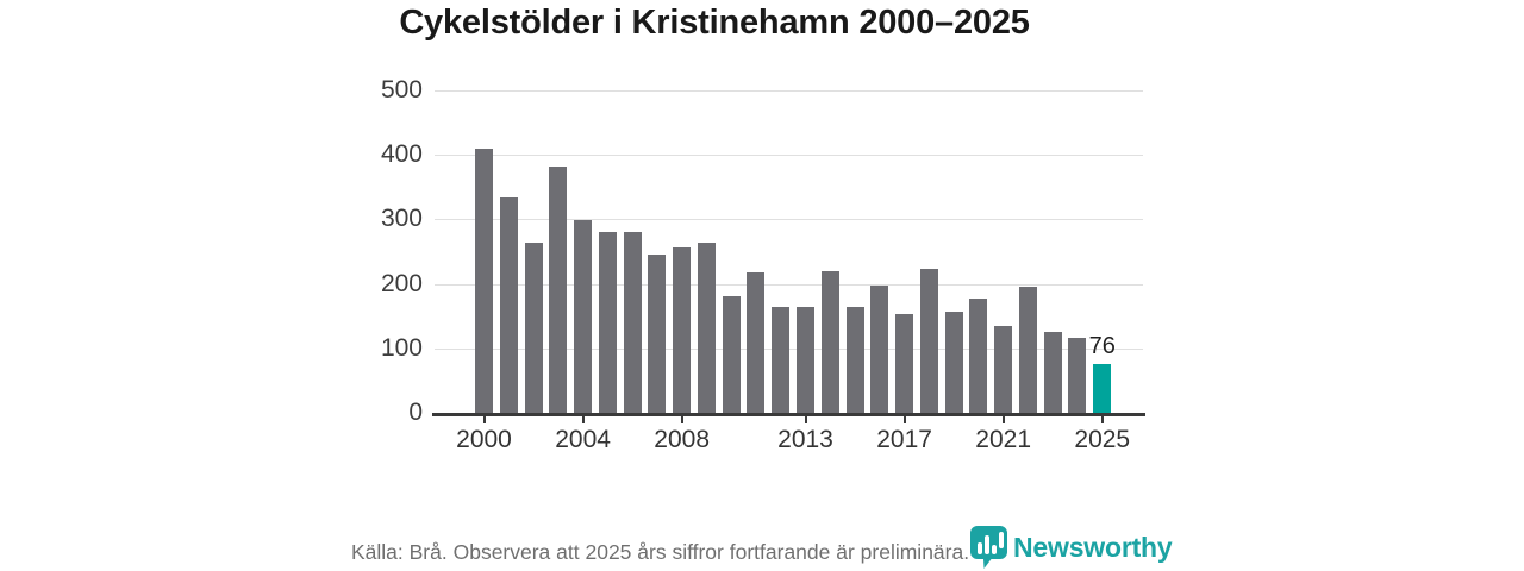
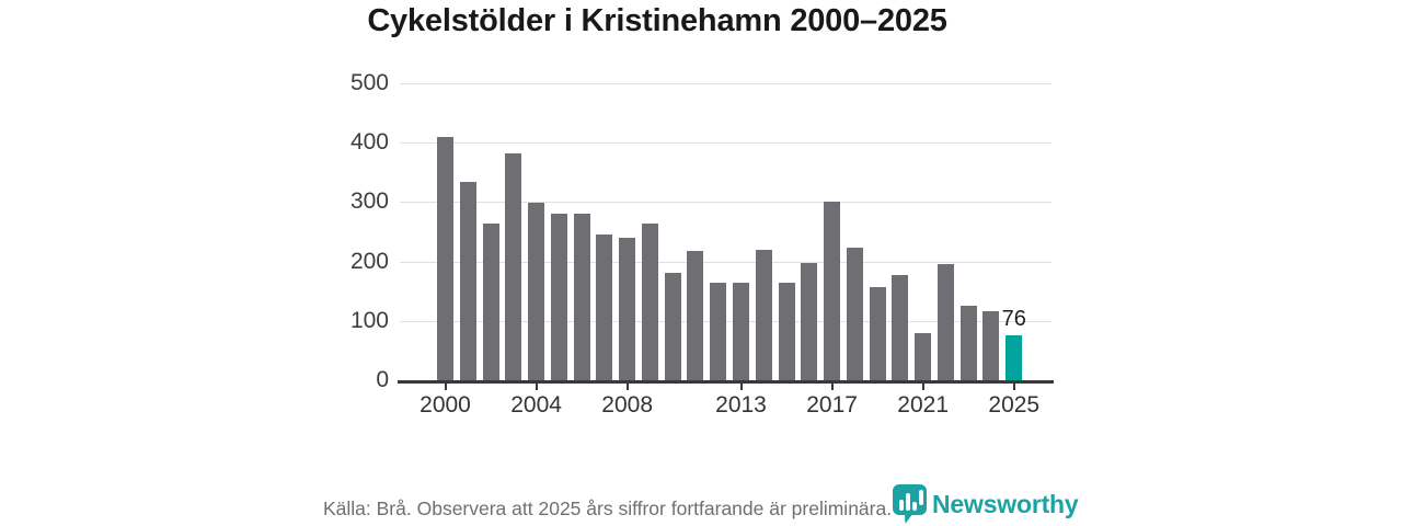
2008: 260 -> 240
2017: 150 -> 300
2021: 140 -> 80
